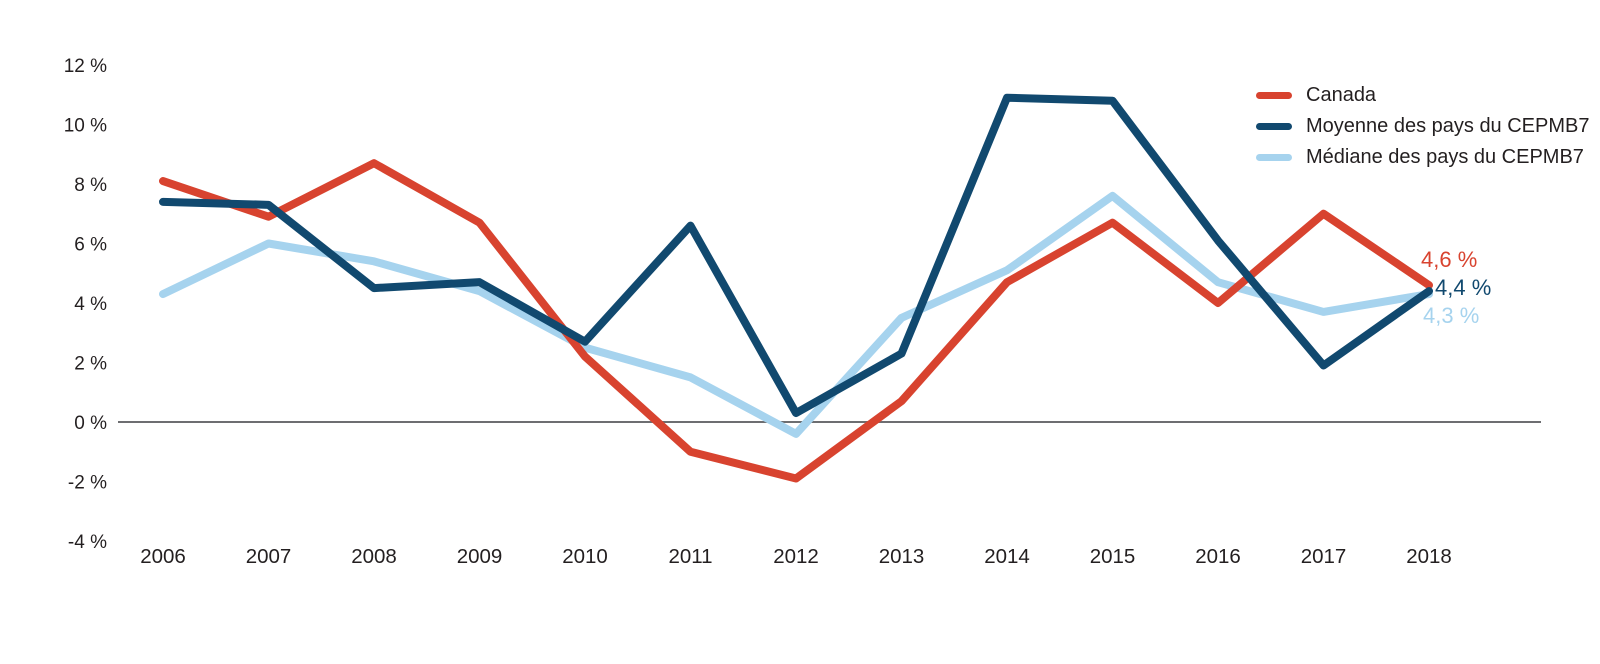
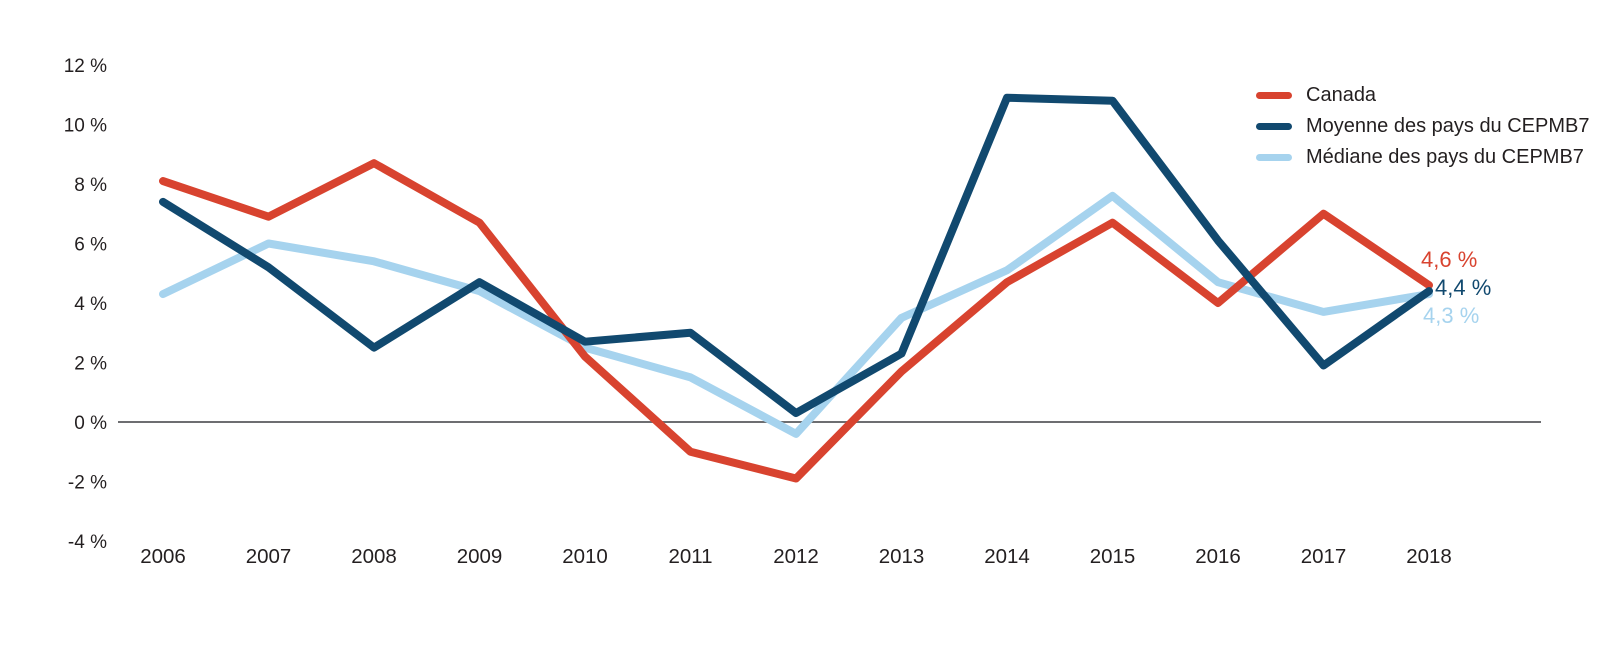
Moyenne des pays du CEPMB7/2007: 7.3% -> 5.2%
Moyenne des pays du CEPMB7/2008: 4.5% -> 2.5%
Moyenne des pays du CEPMB7/2011: 6.6% -> 3.0%
Canada/2013: 0.7% -> 1.7%
